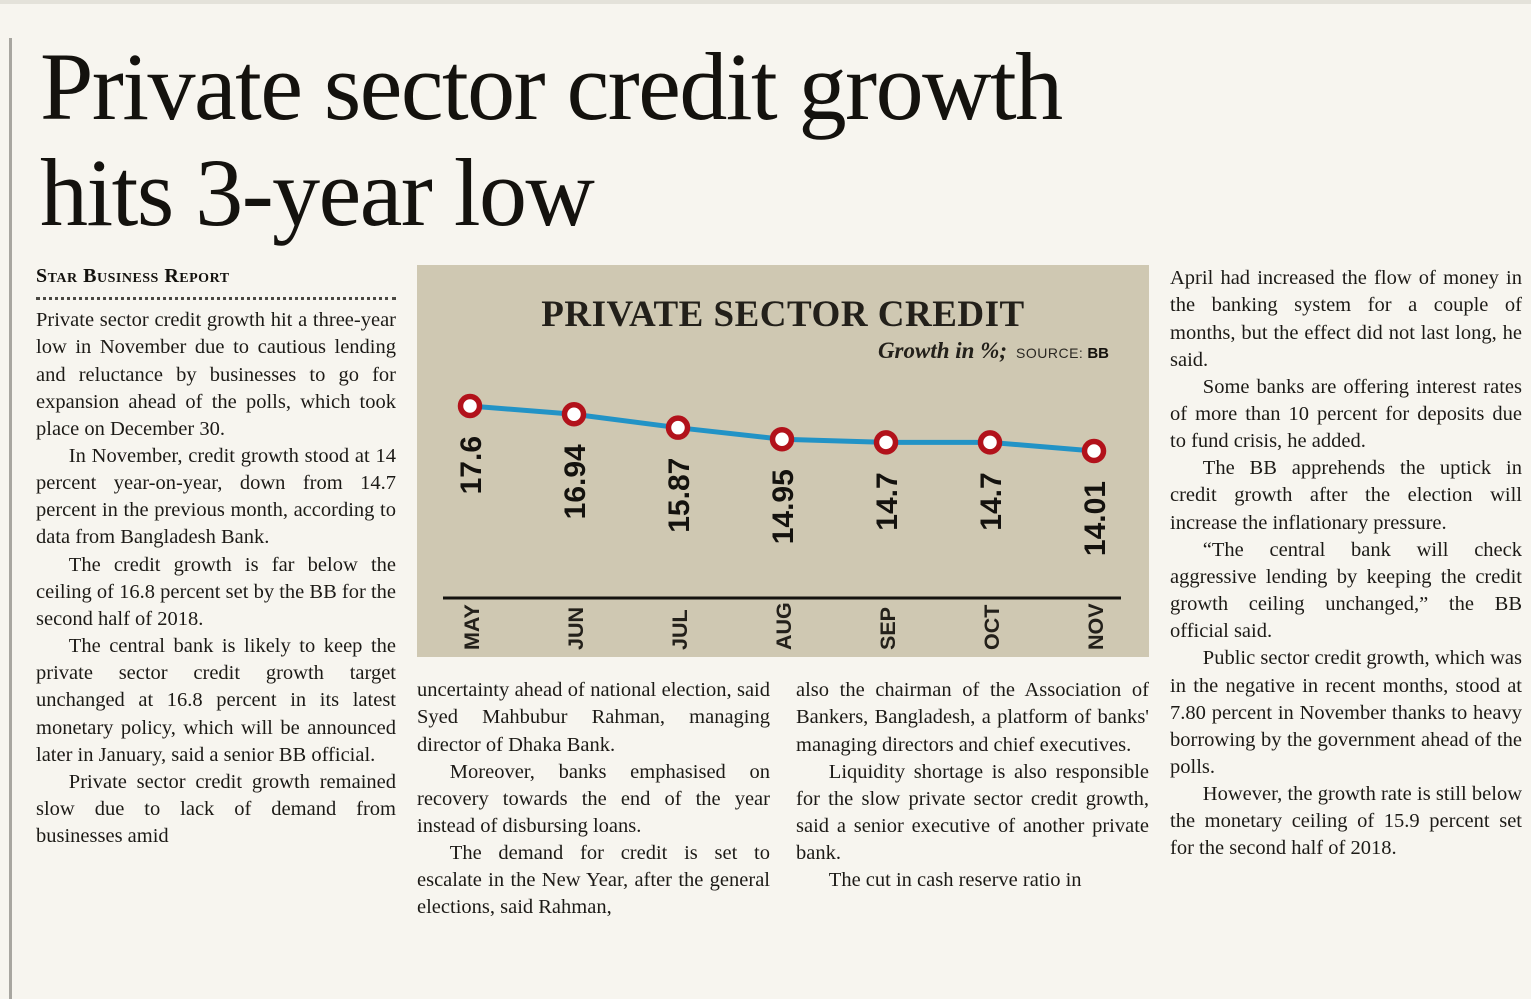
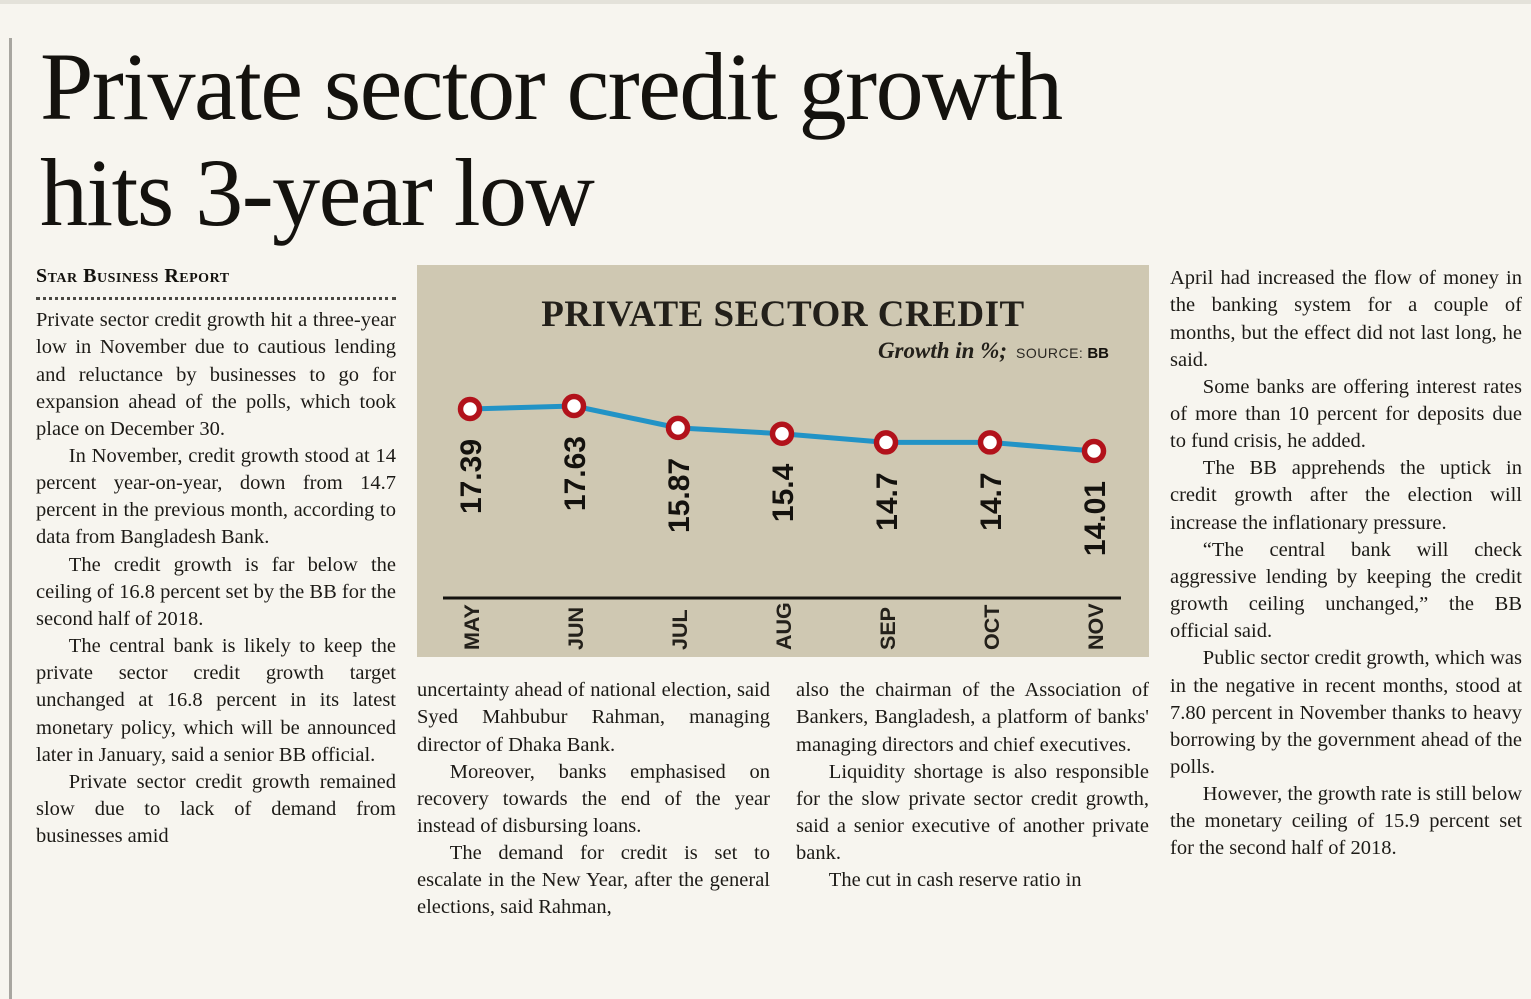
MAY: 17.6 -> 17.39
JUN: 16.94 -> 17.63
AUG: 14.95 -> 15.4
